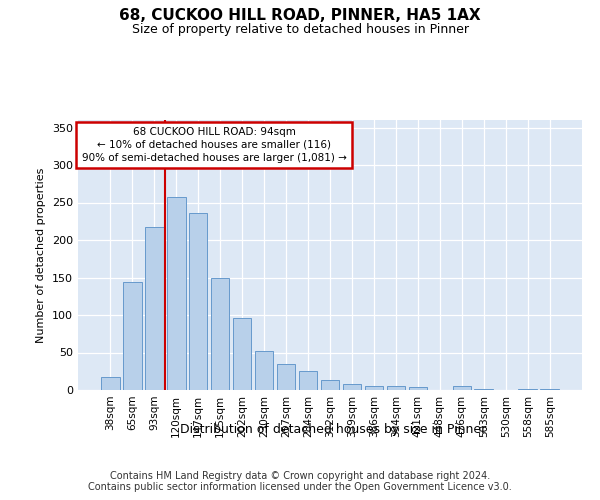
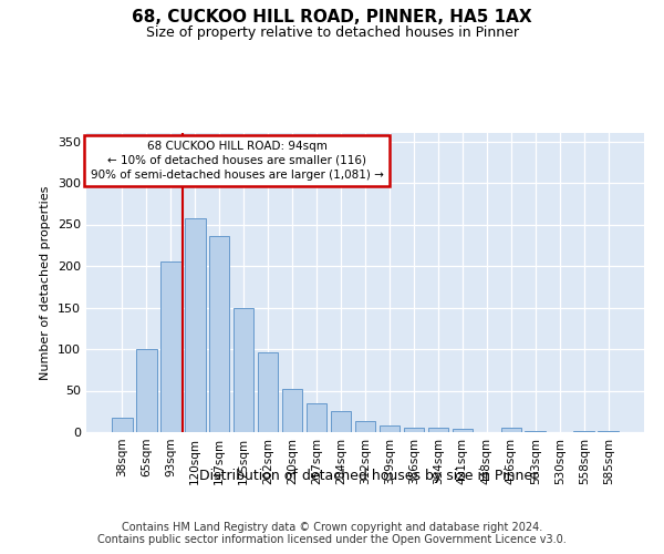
65sqm: 144 -> 100
93sqm: 218 -> 205
